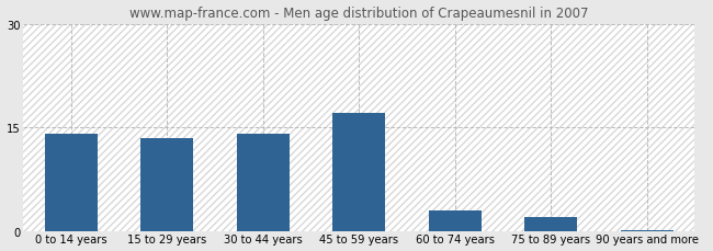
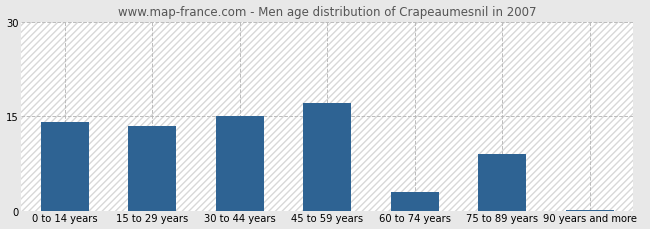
30 to 44 years: 14.0 -> 15.0
75 to 89 years: 2.0 -> 9.0
